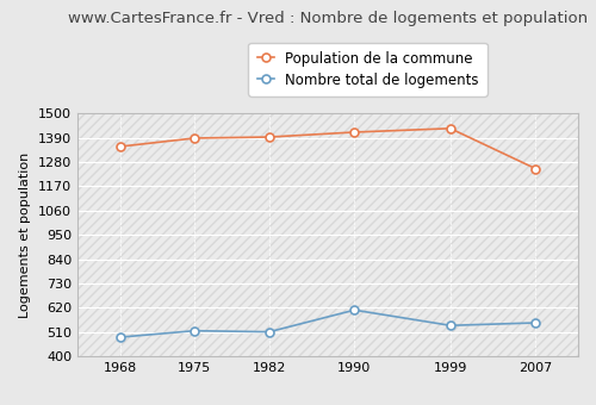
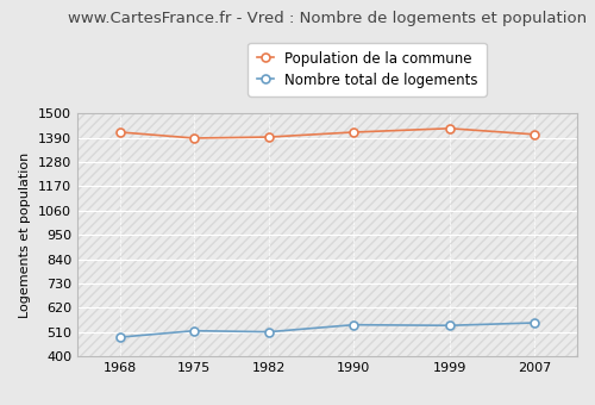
Population de la commune/1968: 1350 -> 1420
Nombre total de logements/1990: 610 -> 540
Population de la commune/2007: 1250 -> 1400
